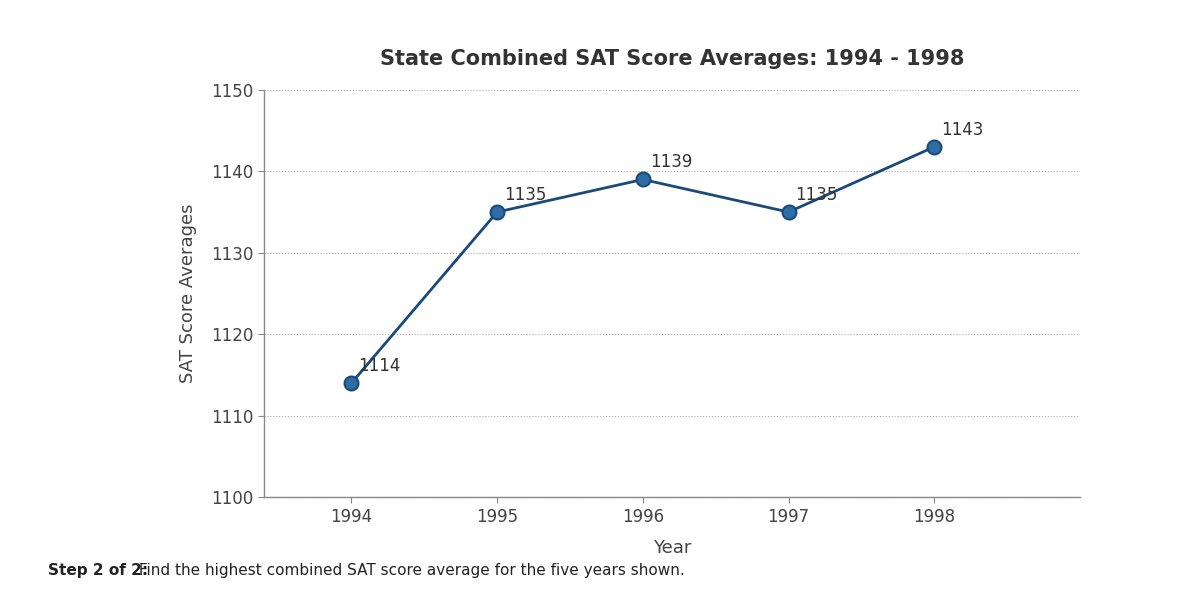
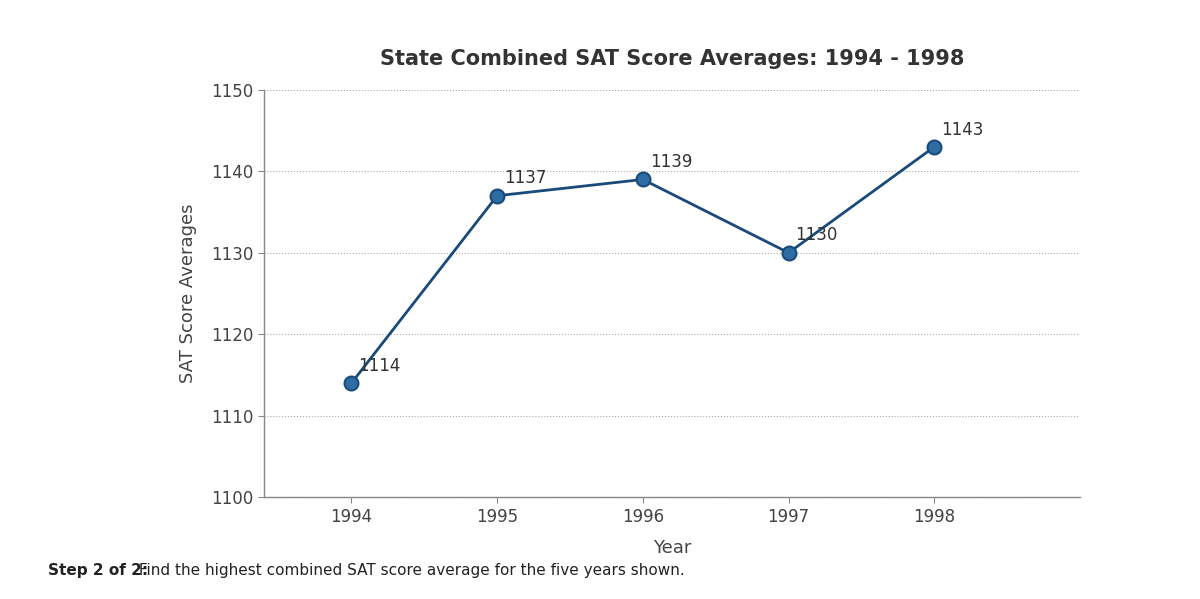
1995: 1135 -> 1137
1997: 1135 -> 1130
